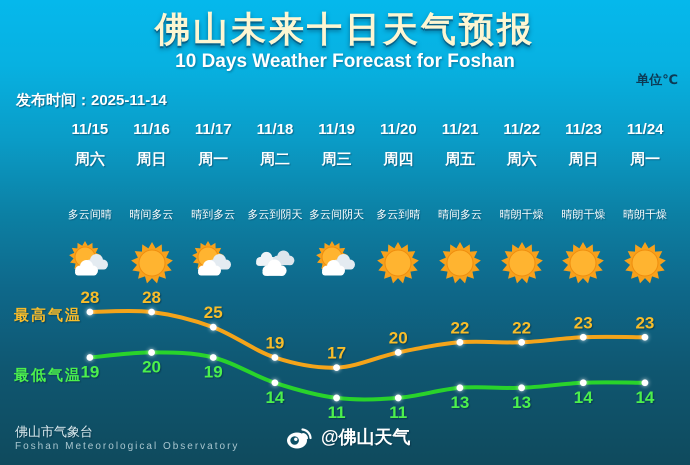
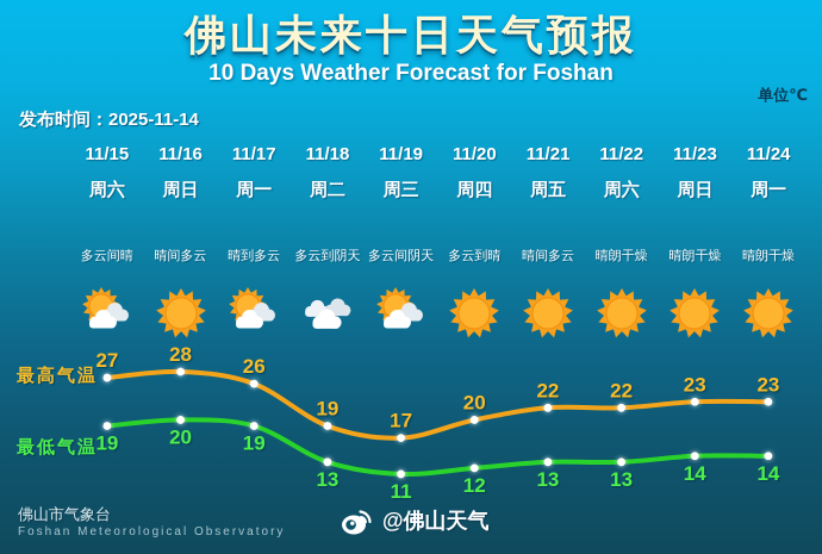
最高气温/11/15: 28 -> 27
最高气温/11/17: 25 -> 26
最低气温/11/18: 14 -> 13
最低气温/11/20: 11 -> 12
